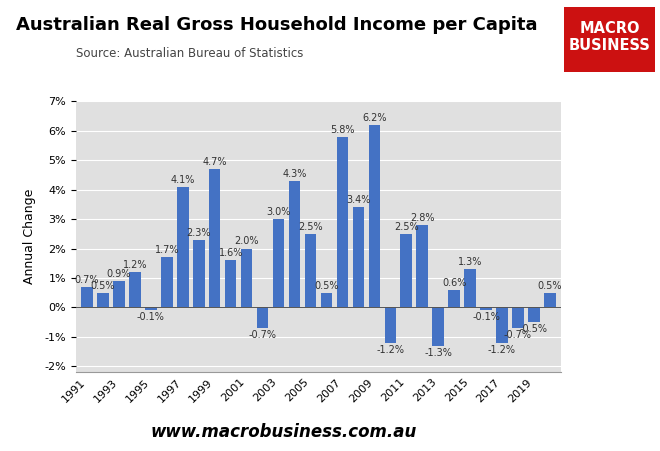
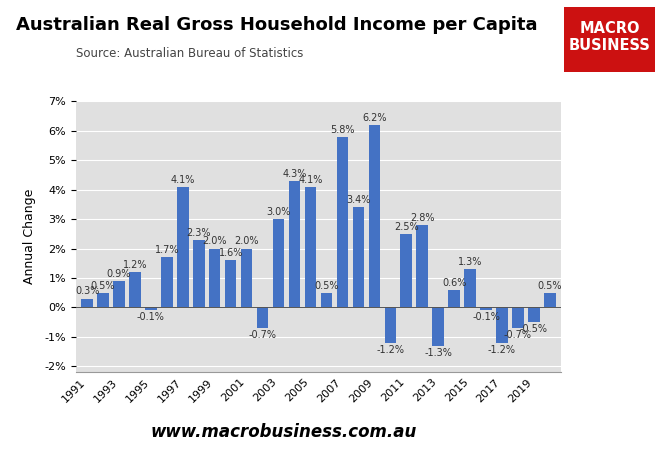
1991: 0.7% -> 0.3%
1999: 4.7% -> 2.0%
2005: 2.5% -> 4.1%
